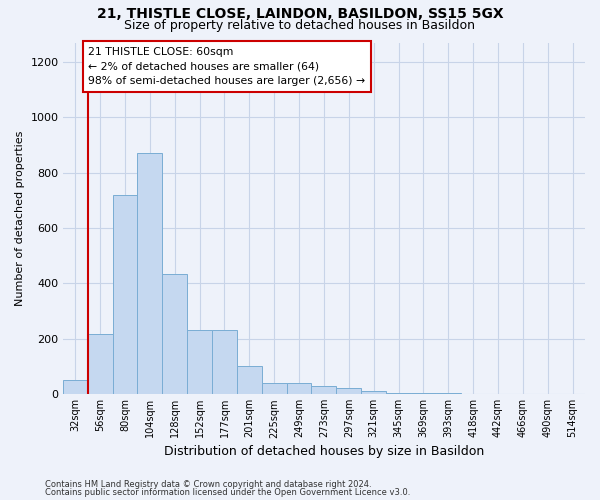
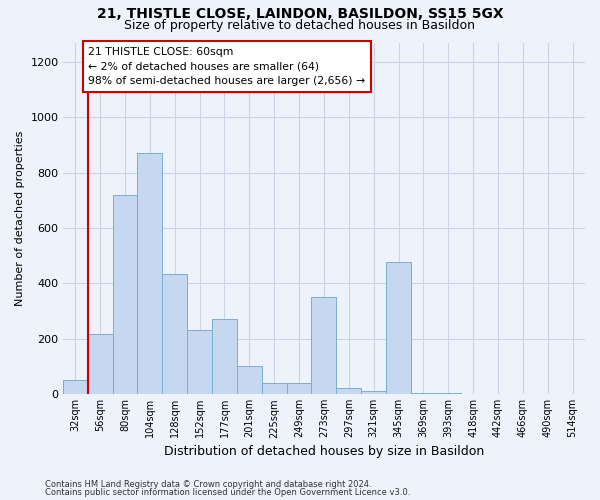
177sqm: 230 -> 270
273sqm: 30 -> 350
345sqm: 5 -> 475
